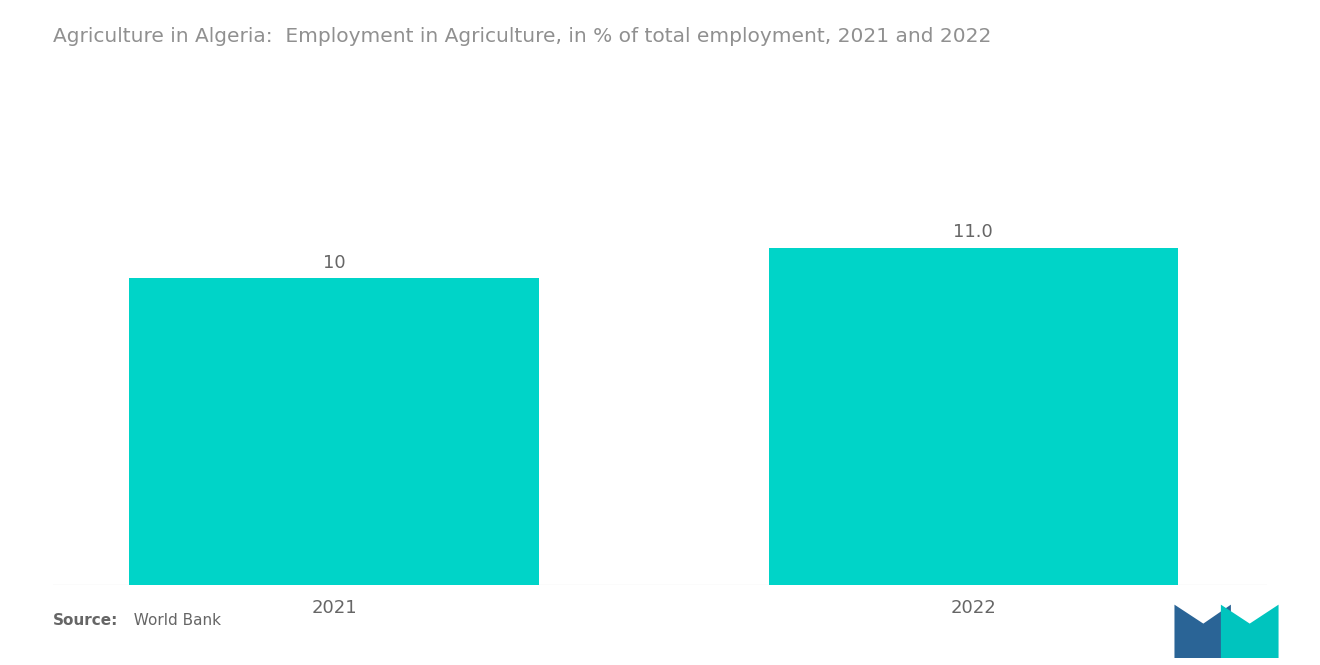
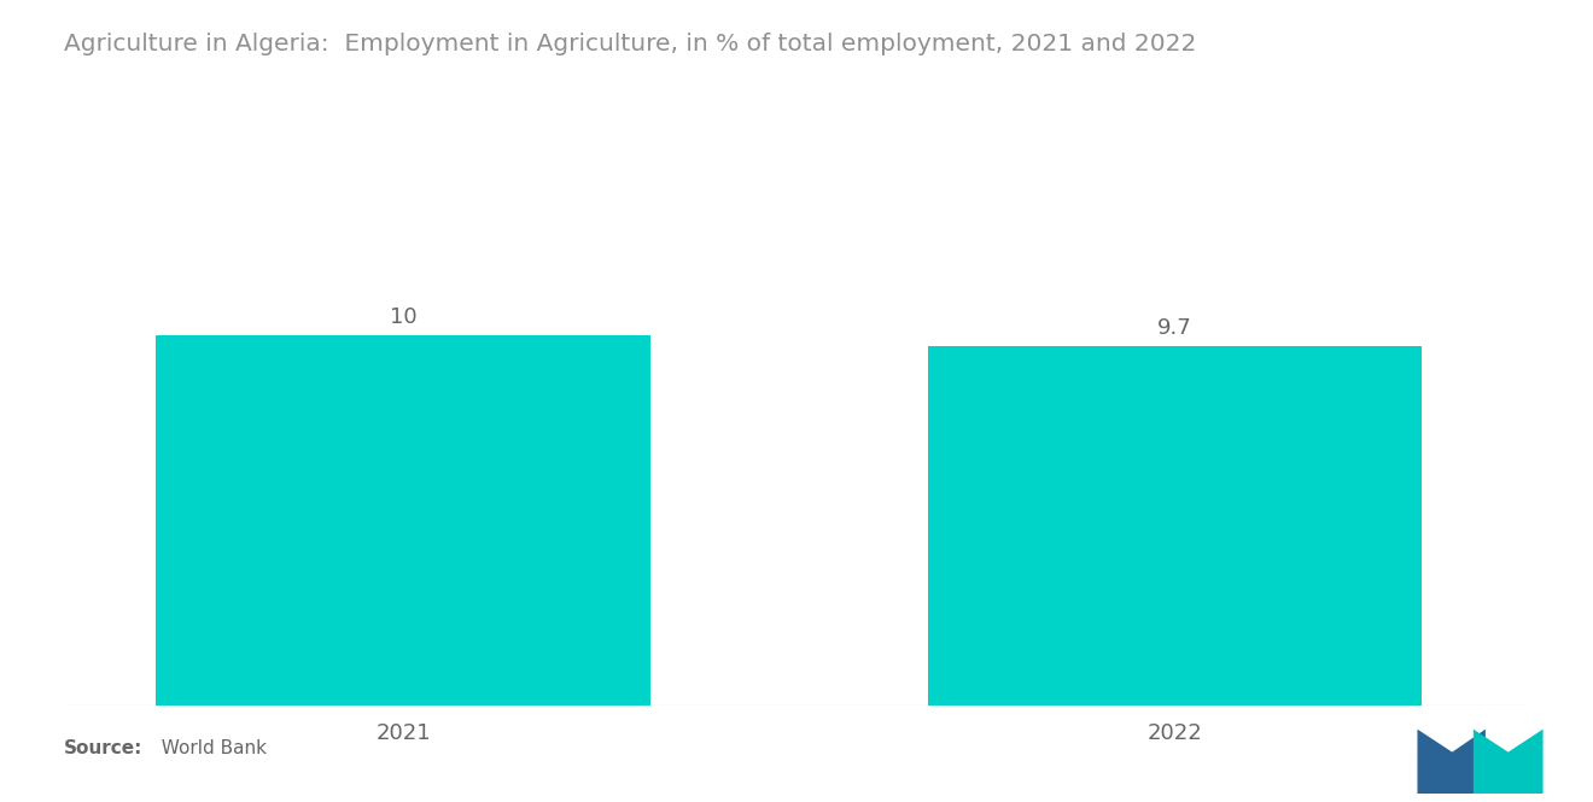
2022: 11.0 -> 9.7
